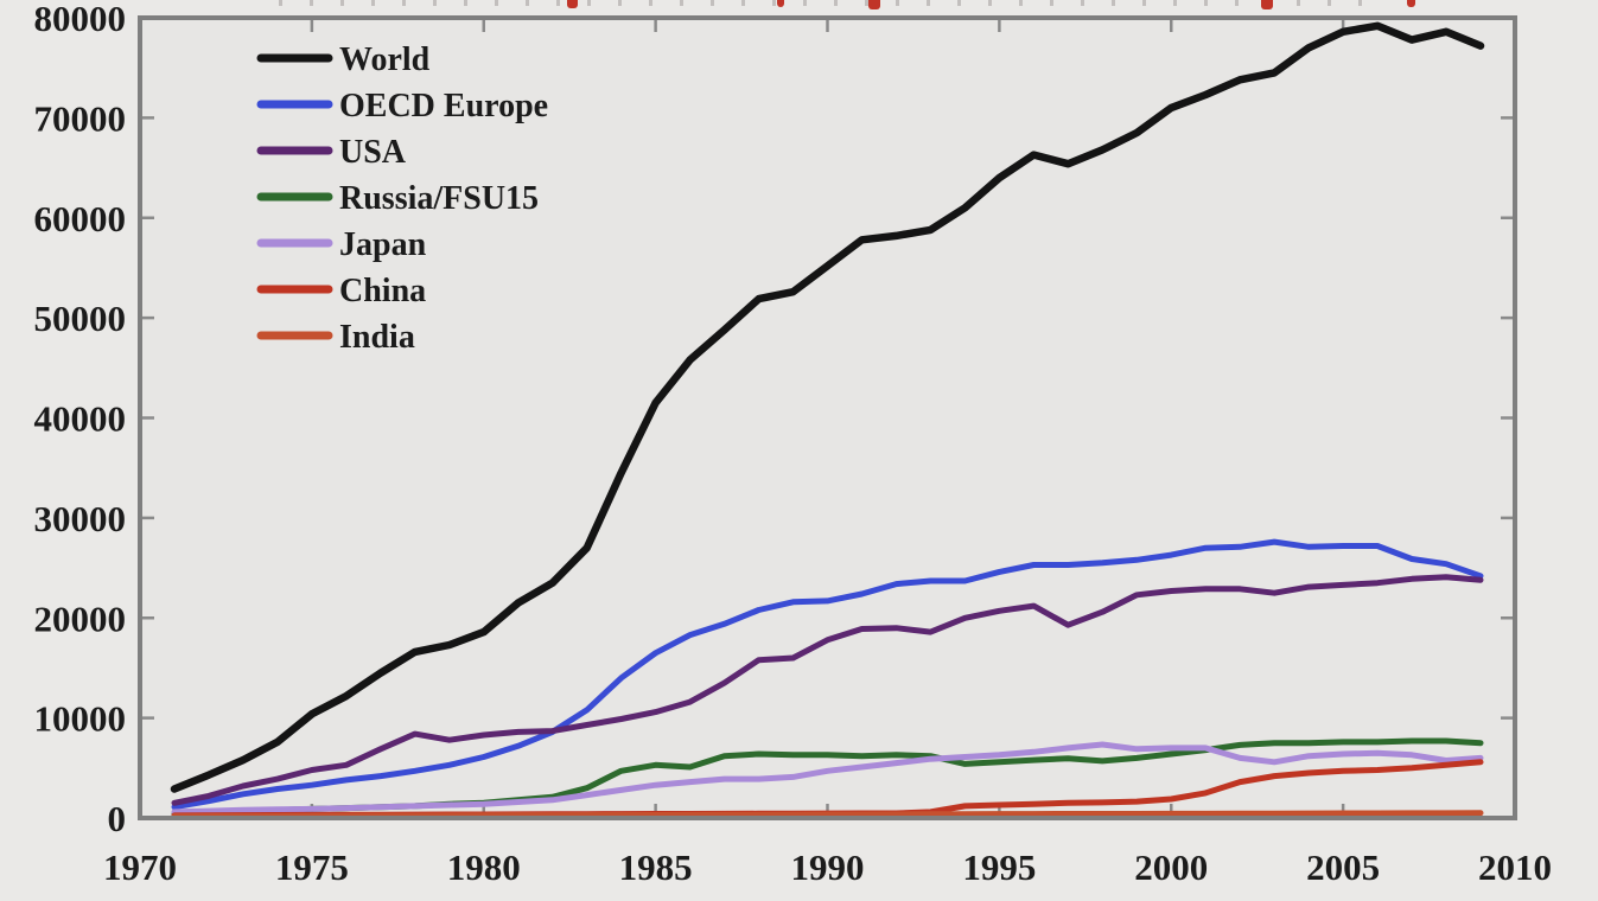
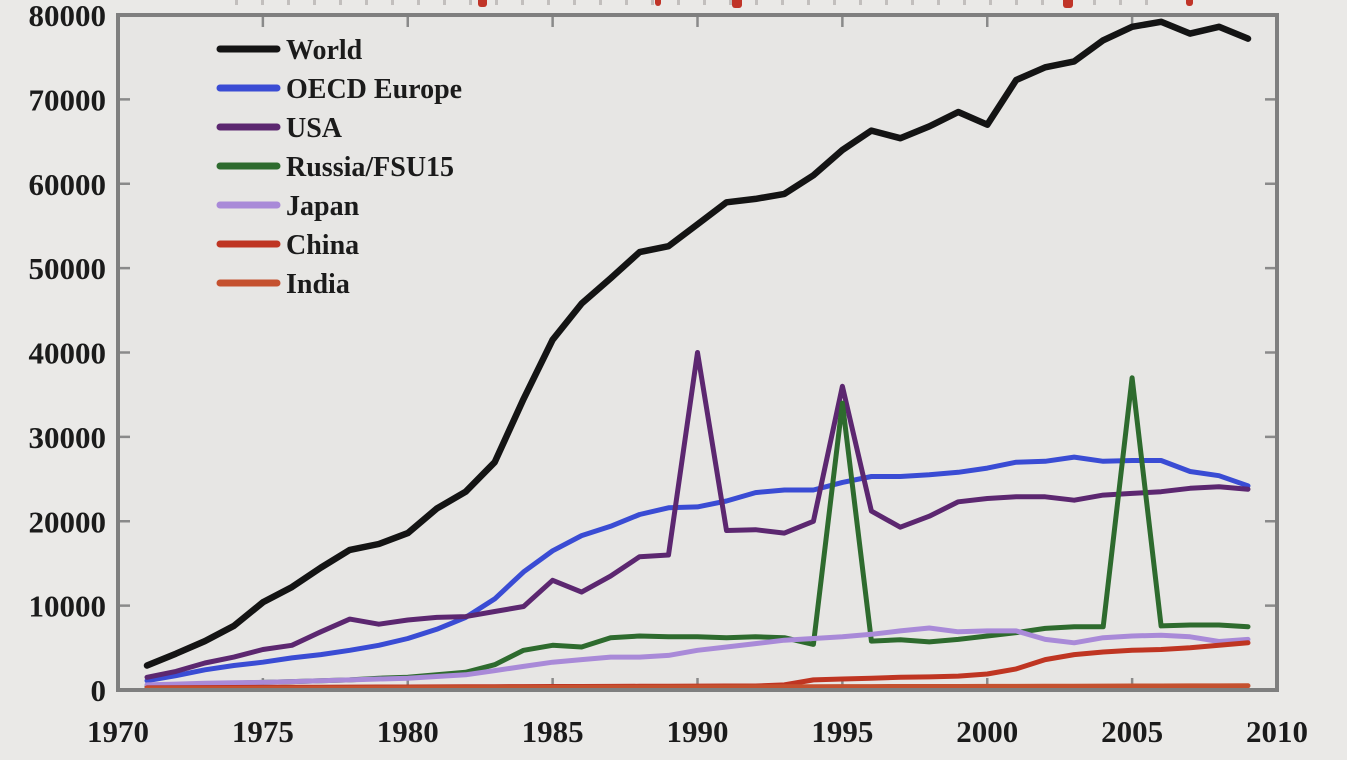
USA/1985: 11000 -> 13000
USA/1990: 18000 -> 40000
USA/1995: 21000 -> 36000
Russia/FSU15/1995: 6000 -> 34000
World/2000: 71000 -> 67000
Russia/FSU15/2005: 8000 -> 37000
